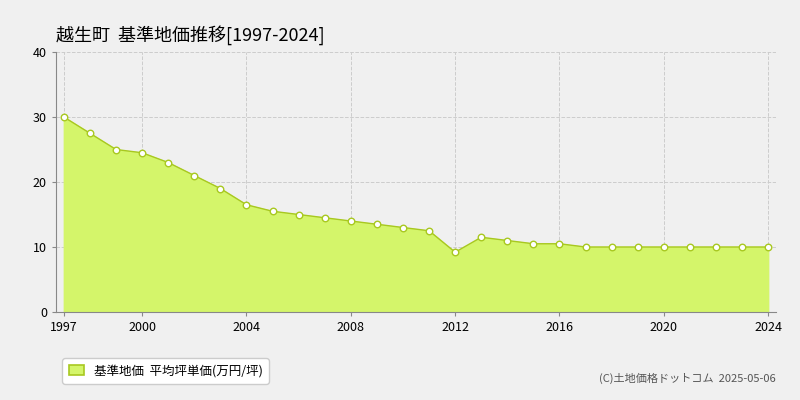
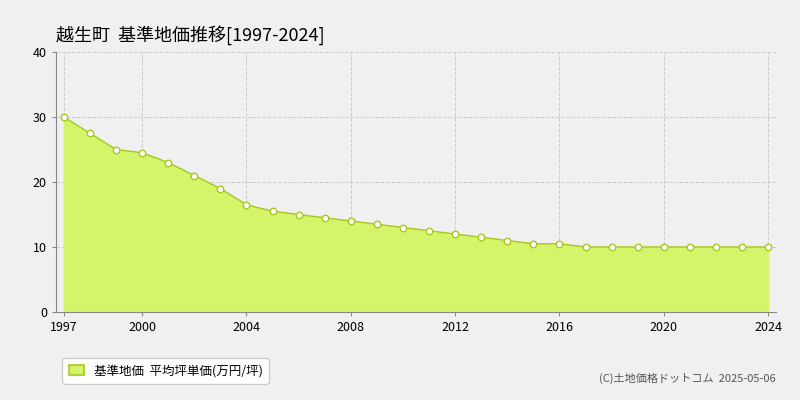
2012: 9.2 -> 12.0
